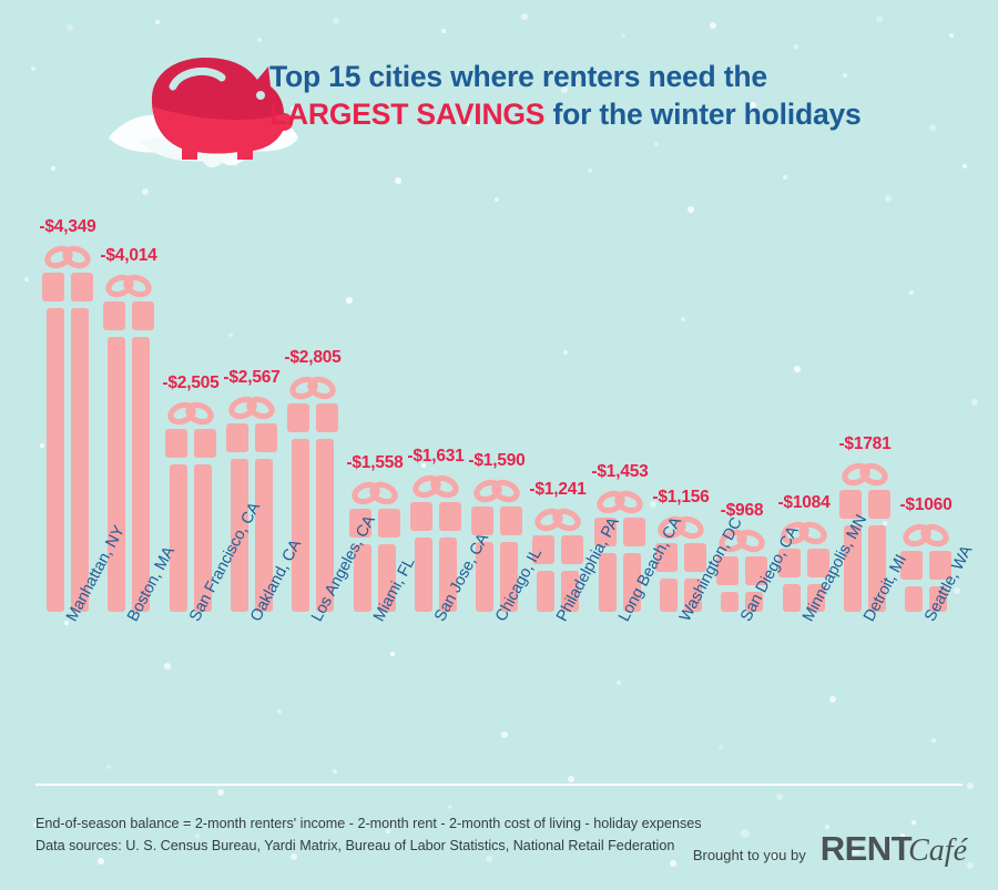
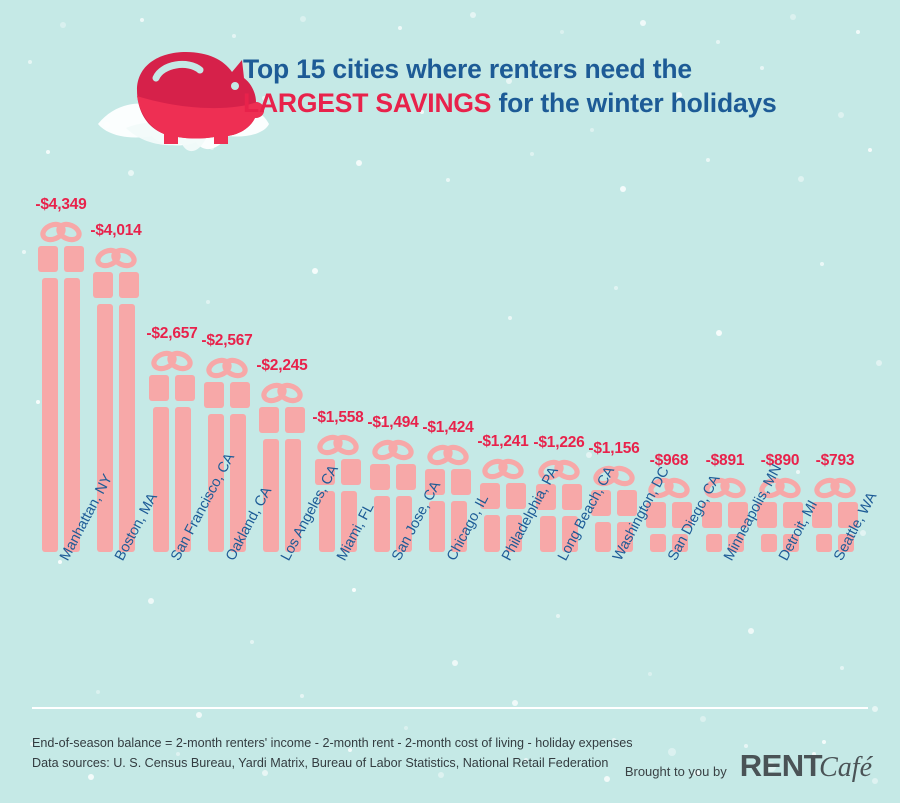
San Francisco, CA: -$2,505 -> -$2,657
Los Angeles, CA: -$2,805 -> -$2,245
San Jose, CA: -$1,631 -> -$1,494
Chicago, IL: -$1,590 -> -$1,424
Long Beach, CA: -$1,453 -> -$1,226
Minneapolis, MN: -$1084 -> -$891
Detroit, MI: -$1781 -> -$890
Seattle, WA: -$1060 -> -$793
